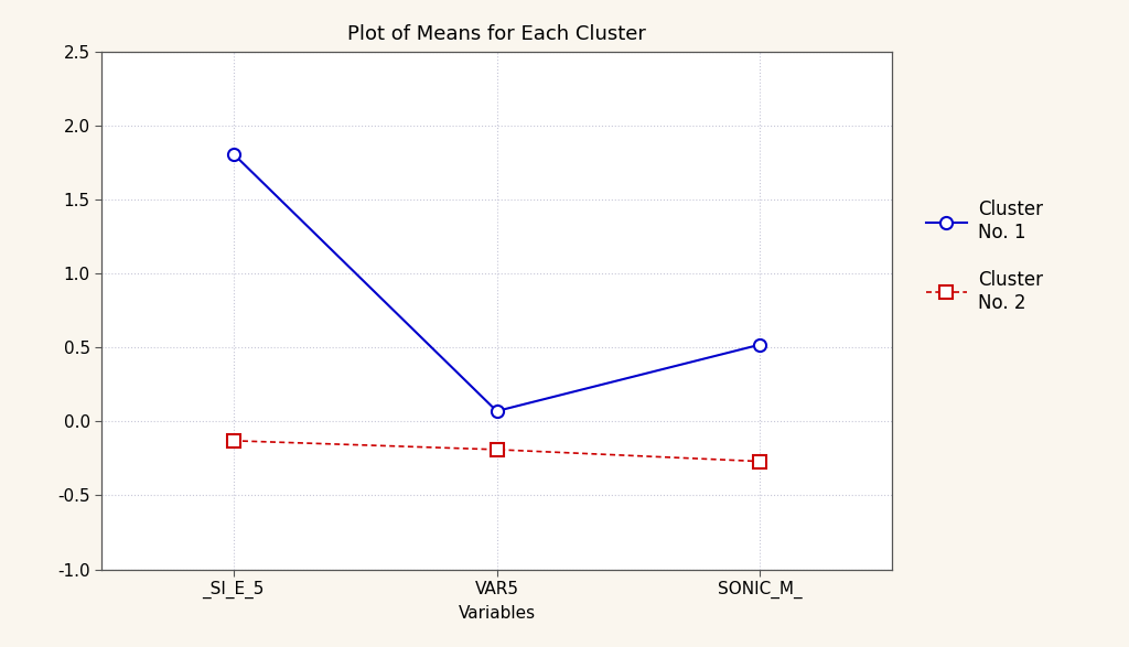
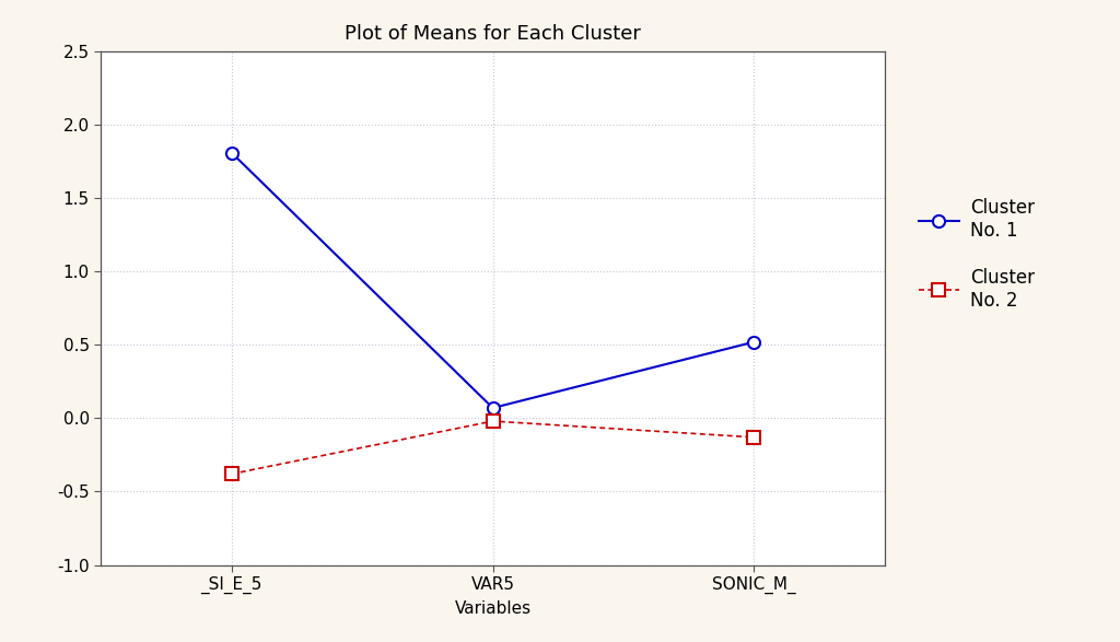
Cluster No. 2/_SI_E_5: -0.13 -> -0.38
Cluster No. 2/VAR5: -0.19 -> -0.02
Cluster No. 2/SONIC_M_: -0.27 -> -0.13
